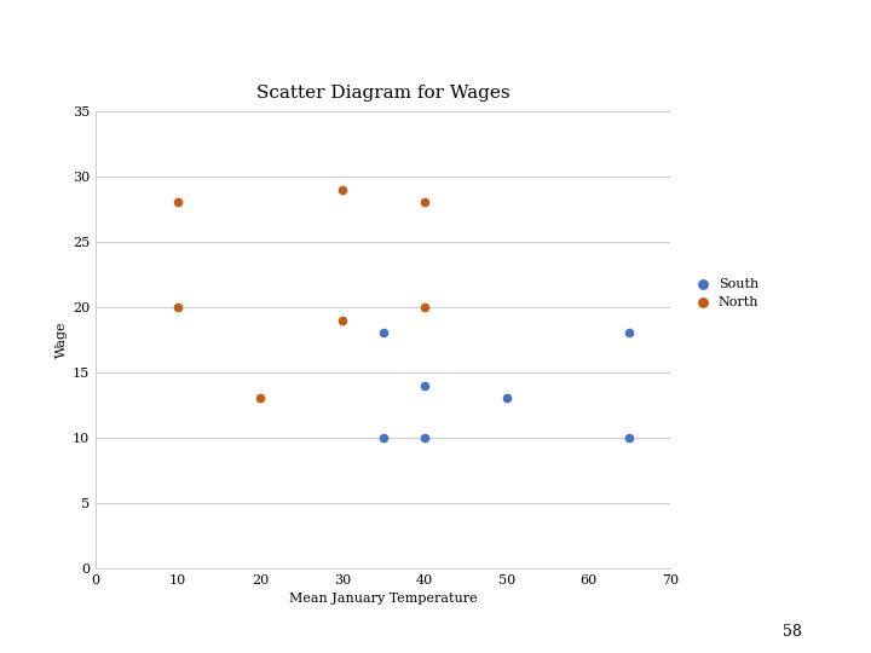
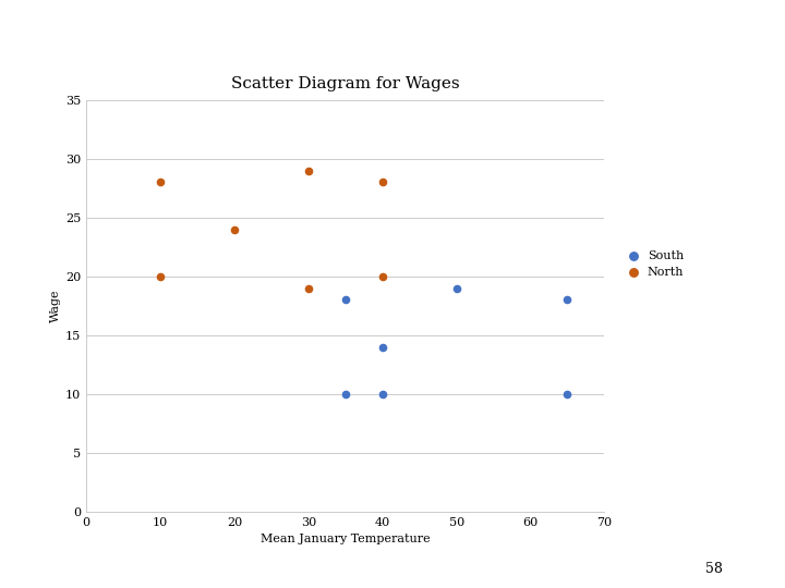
North/20: 13 -> 24
South/50: 13 -> 19
